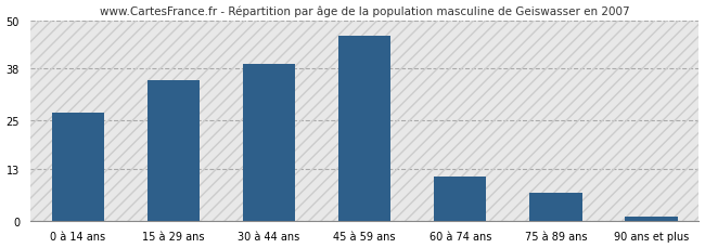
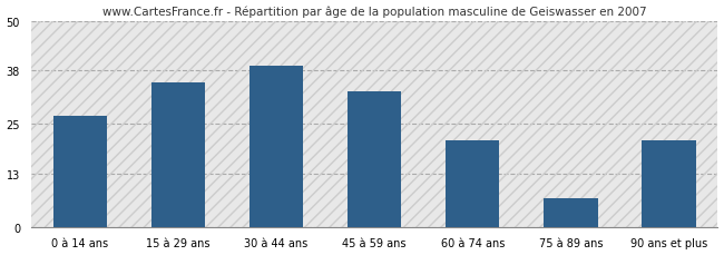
45 à 59 ans: 46 -> 33
60 à 74 ans: 11 -> 21
90 ans et plus: 1 -> 21
